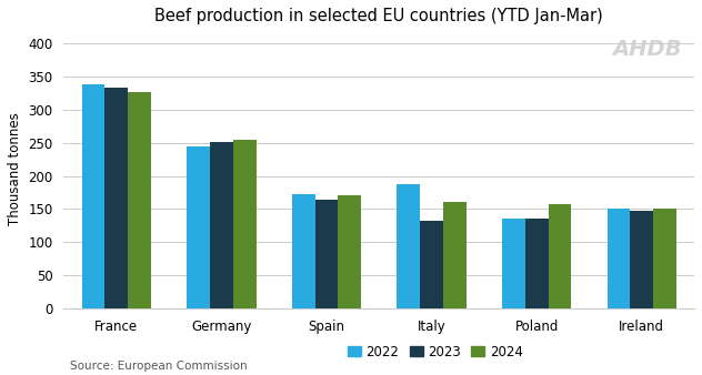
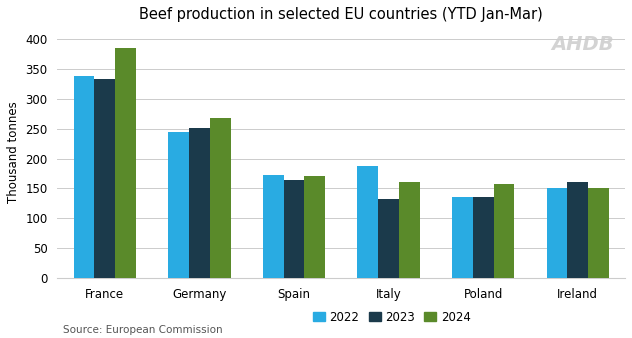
2024/France: 326 -> 386
2024/Germany: 255 -> 268
2023/Ireland: 147 -> 160
